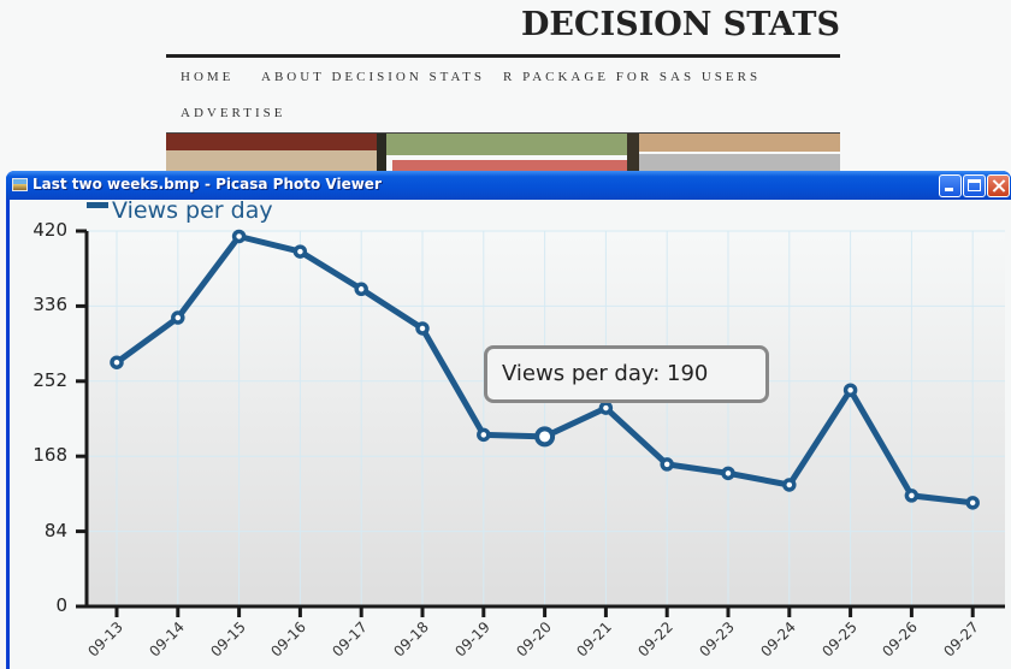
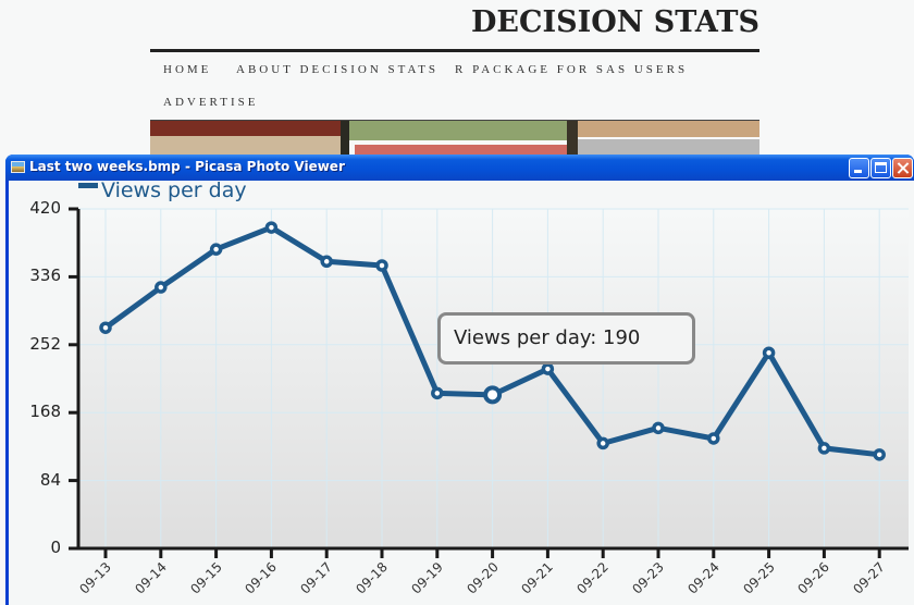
09-15: 410 -> 370
09-18: 310 -> 350
09-22: 160 -> 130
